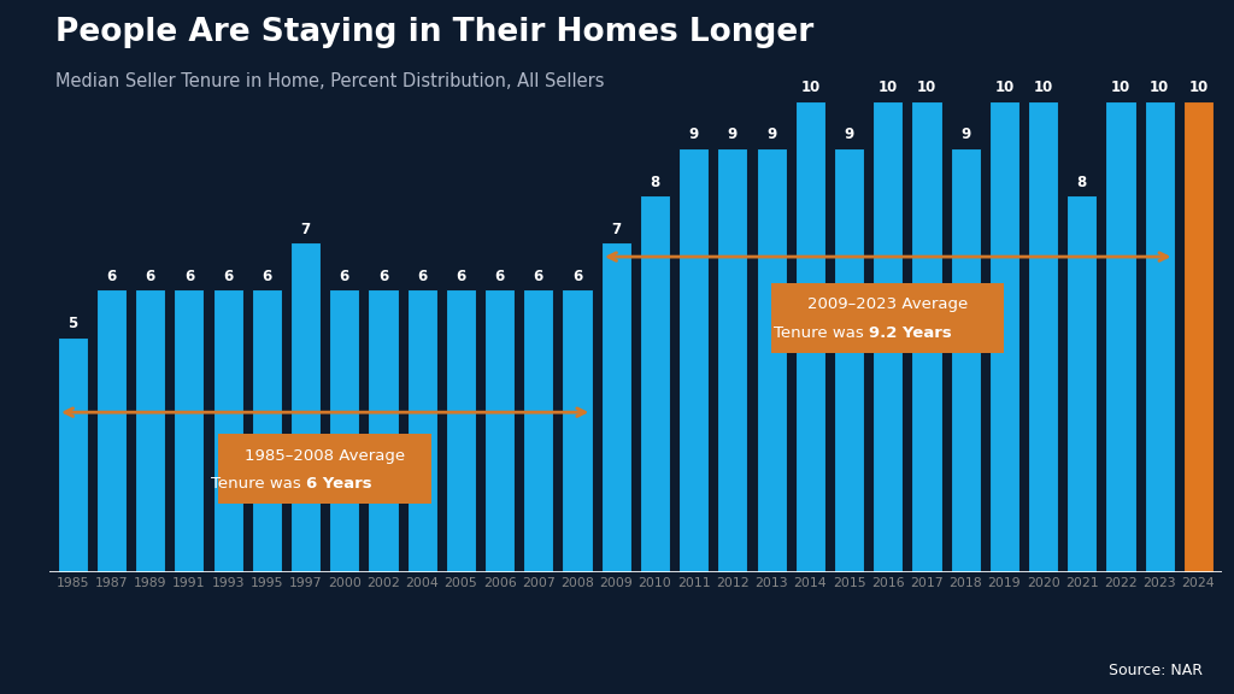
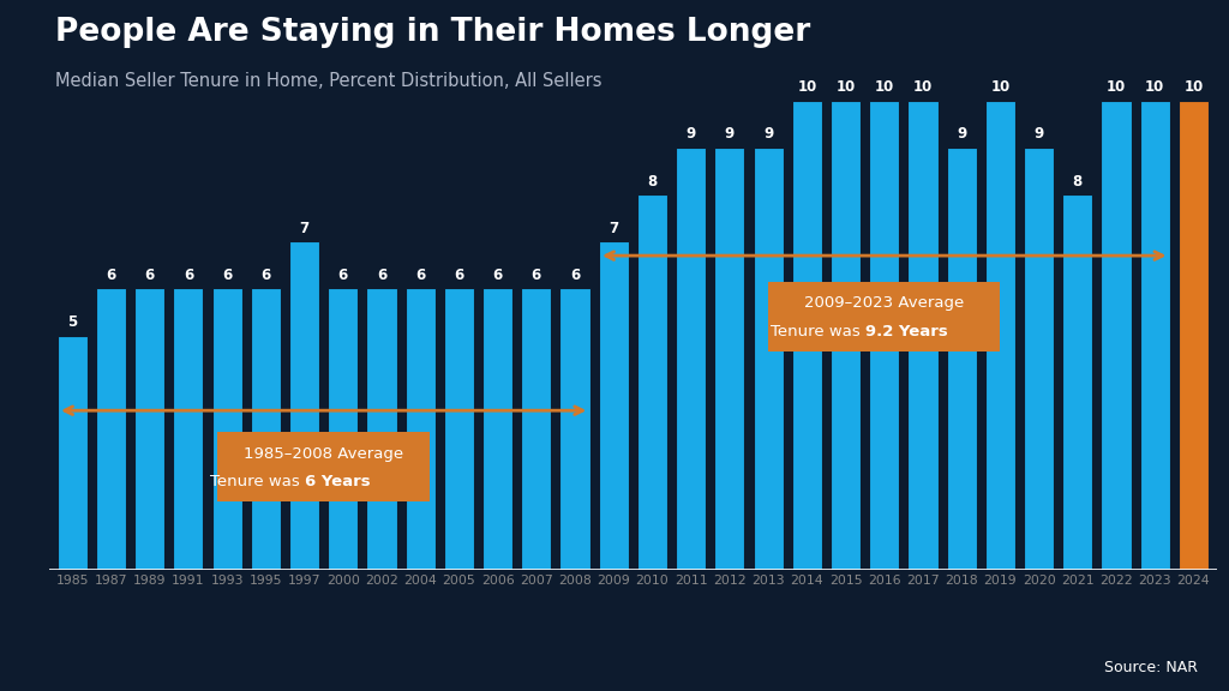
2015: 9 -> 10
2020: 10 -> 9
